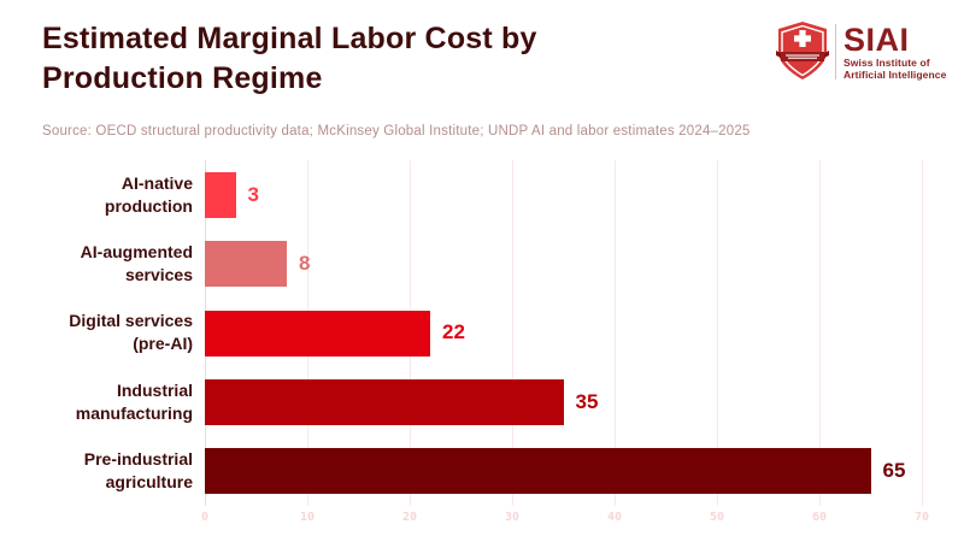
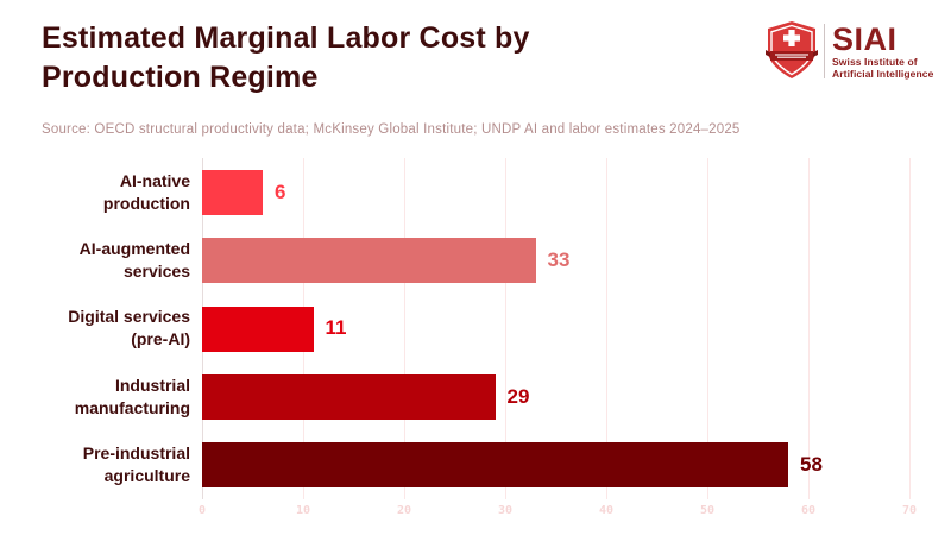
AI-native production: 3 -> 6
AI-augmented services: 8 -> 33
Digital services (pre-AI): 22 -> 11
Industrial manufacturing: 35 -> 29
Pre-industrial agriculture: 65 -> 58
